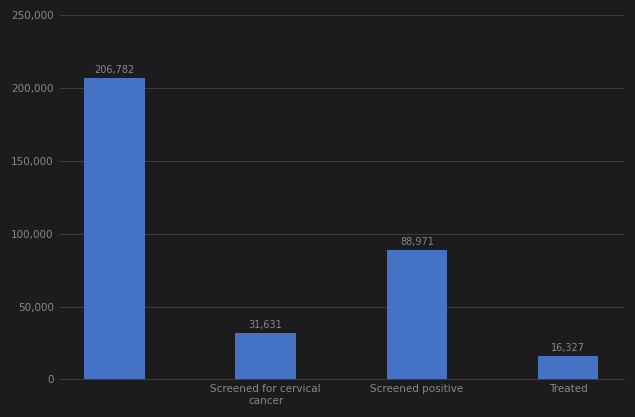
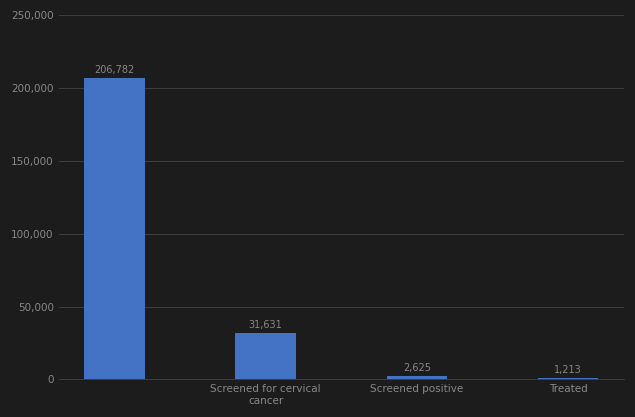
Screened positive: 88,971 -> 2,625
Treated: 16,327 -> 1,213
